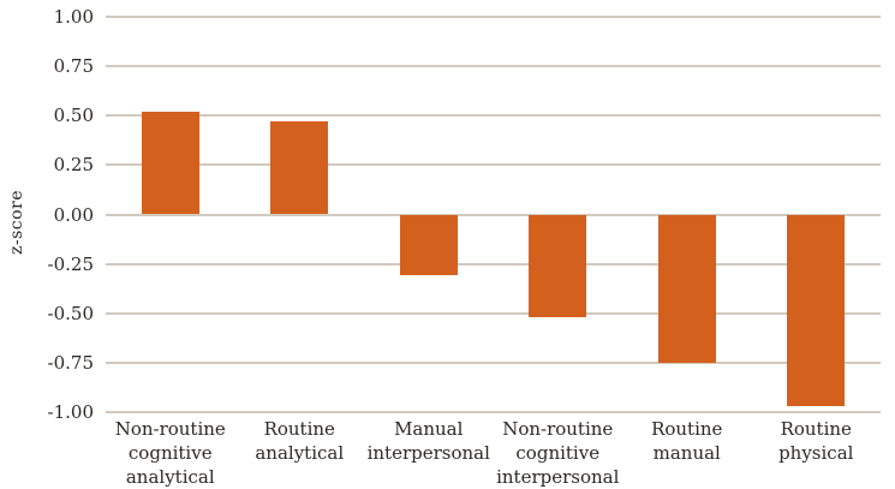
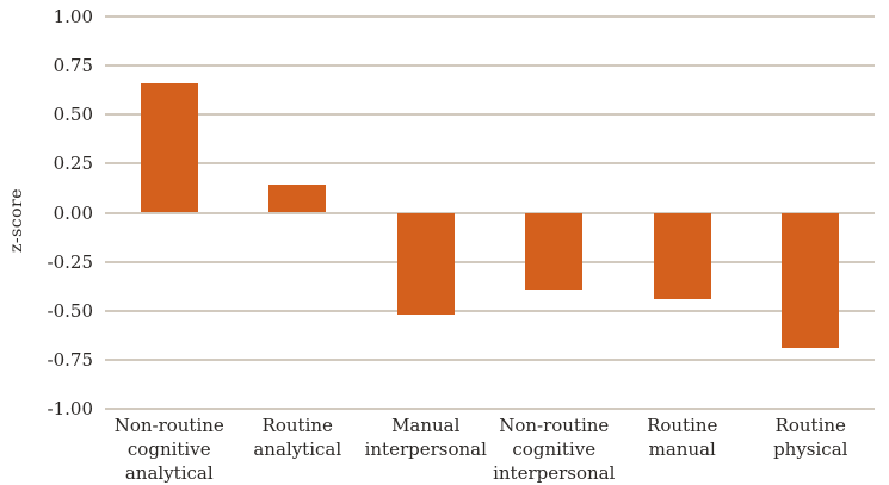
Non-routine cognitive analytical: 0.52 -> 0.66
Routine analytical: 0.47 -> 0.14
Manual interpersonal: -0.31 -> -0.52
Non-routine cognitive interpersonal: -0.52 -> -0.39
Routine manual: -0.75 -> -0.44
Routine physical: -0.97 -> -0.69
